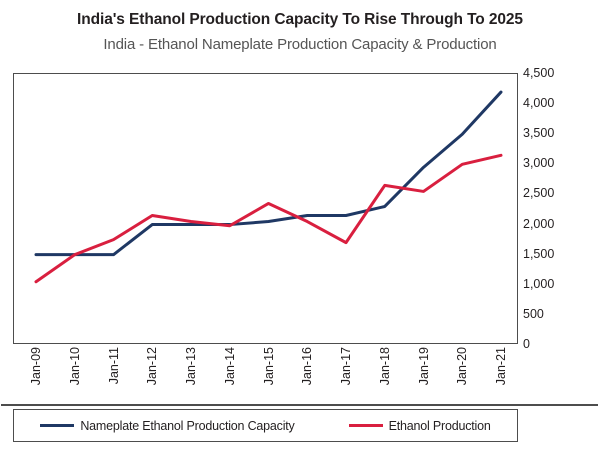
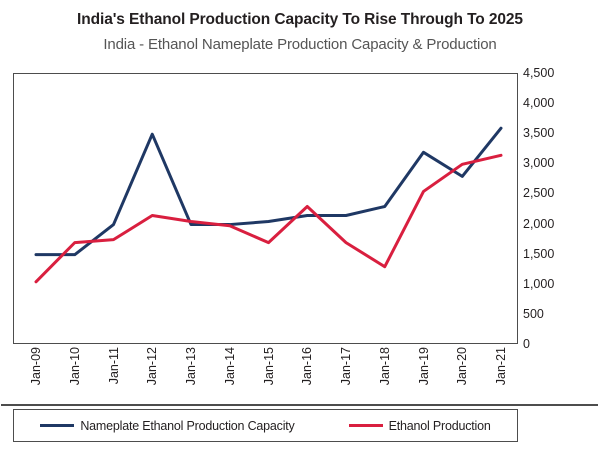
Ethanol Production/Jan-10: 1500 -> 1700
Nameplate Ethanol Production Capacity/Jan-11: 1500 -> 2000
Nameplate Ethanol Production Capacity/Jan-12: 2000 -> 3500
Ethanol Production/Jan-15: 2400 -> 1700
Ethanol Production/Jan-16: 2000 -> 2300
Ethanol Production/Jan-18: 2600 -> 1300
Nameplate Ethanol Production Capacity/Jan-19: 3000 -> 3200
Nameplate Ethanol Production Capacity/Jan-20: 3500 -> 2800
Nameplate Ethanol Production Capacity/Jan-21: 4200 -> 3600
